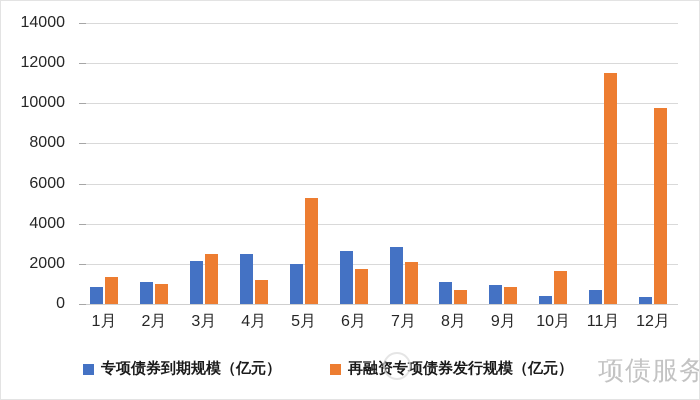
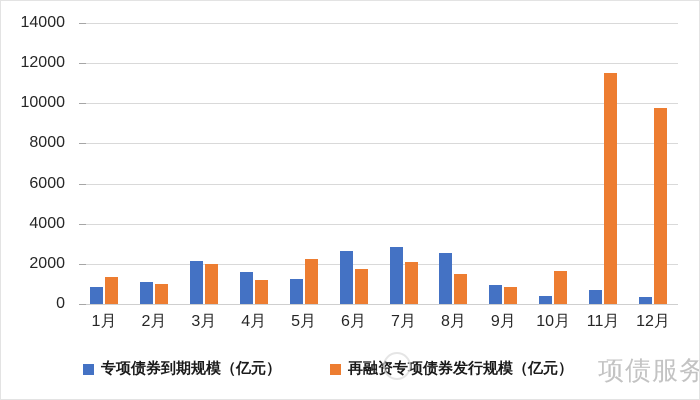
再融资专项债券发行规模（亿元）/3月: 2500 -> 2000
专项债券到期规模（亿元）/4月: 2500 -> 1600
专项债券到期规模（亿元）/5月: 2000 -> 1200
再融资专项债券发行规模（亿元）/5月: 5300 -> 2200
专项债券到期规模（亿元）/8月: 1100 -> 2600
再融资专项债券发行规模（亿元）/8月: 700 -> 1500
